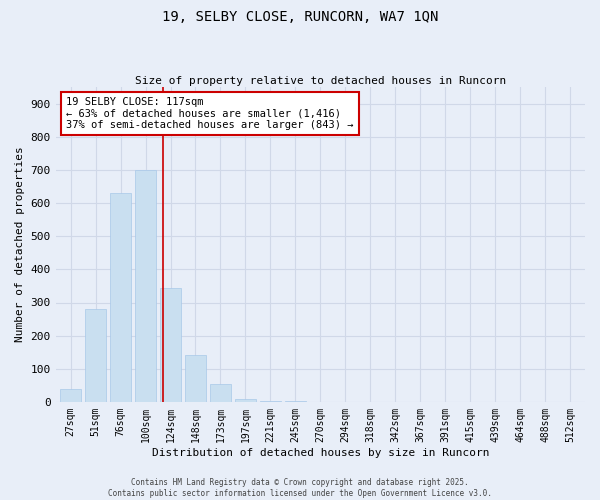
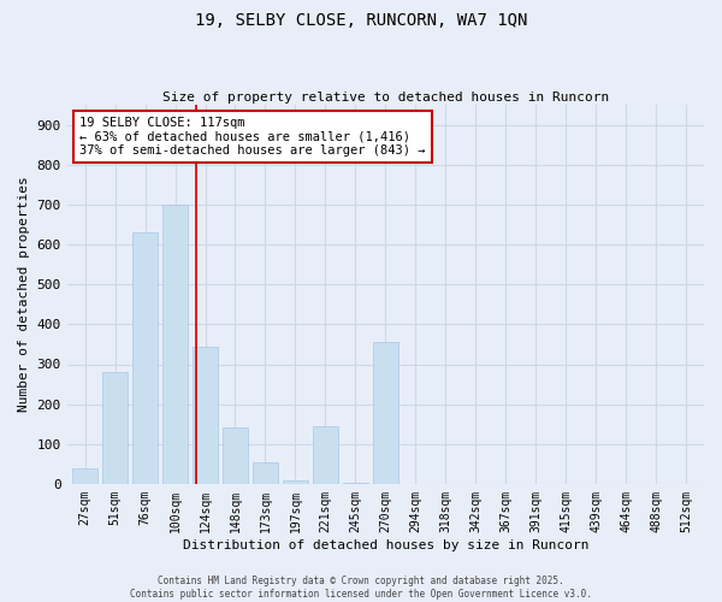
221sqm: 3 -> 145
270sqm: 1 -> 355
